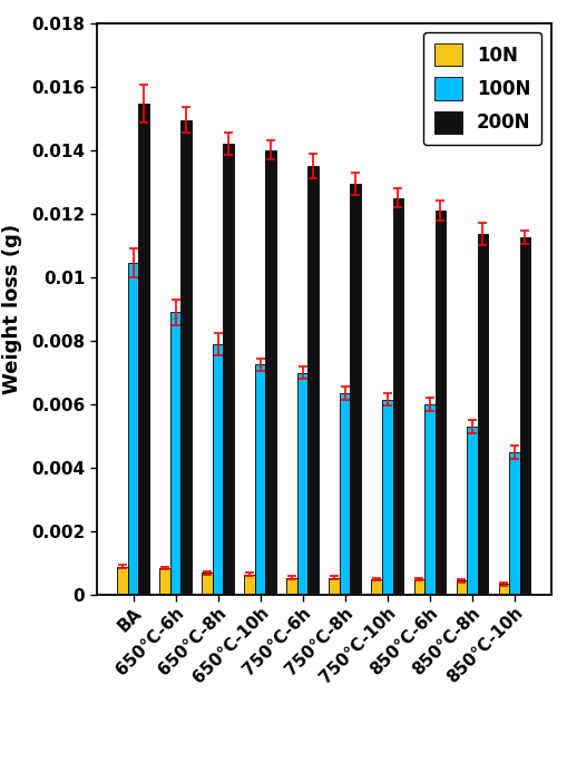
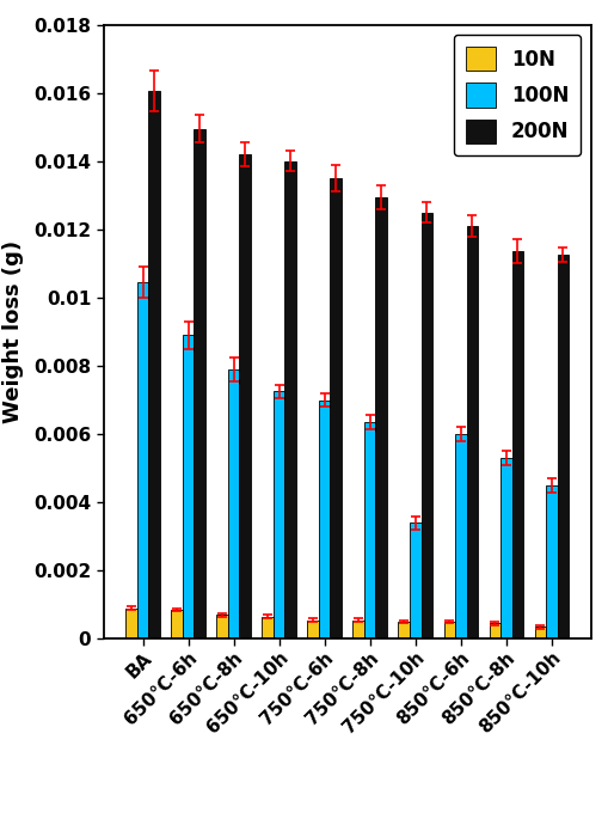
200N/BA: 0.01545 -> 0.01605
100N/750°C-10h: 0.00615 -> 0.00340
